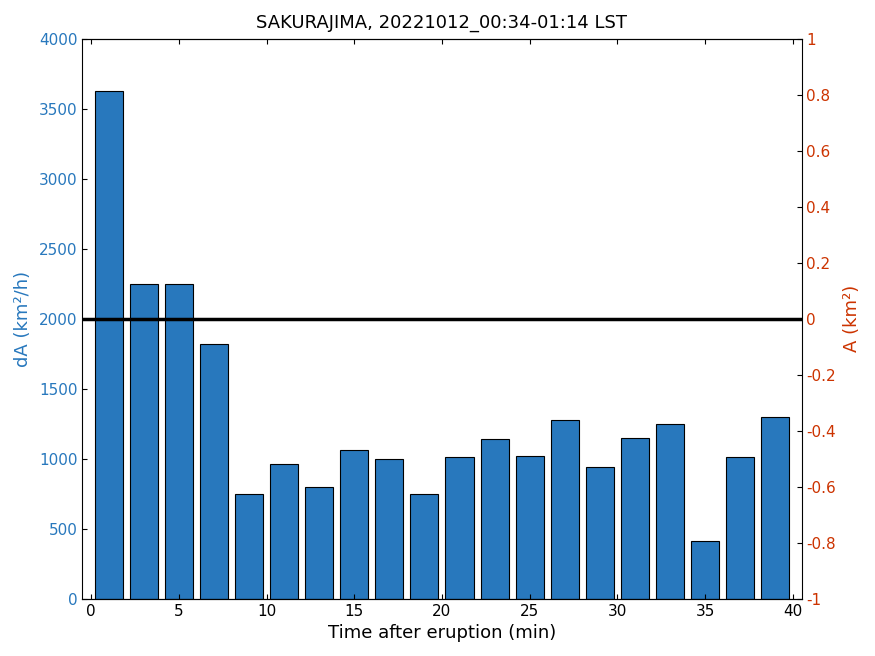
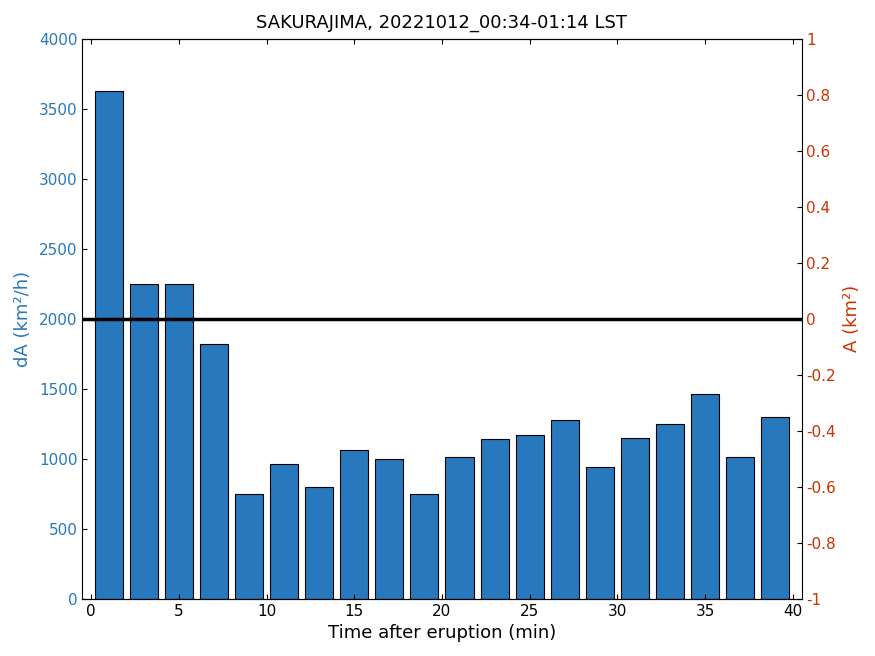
25: 1020 -> 1170
35: 410 -> 1460
